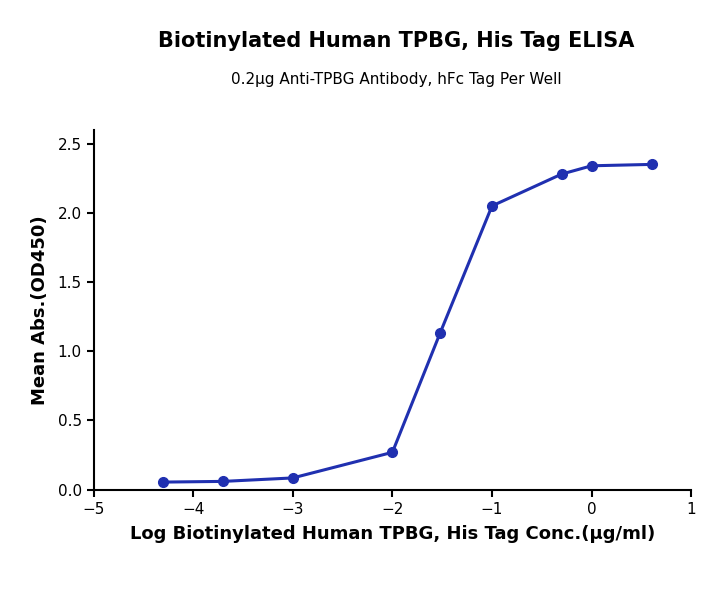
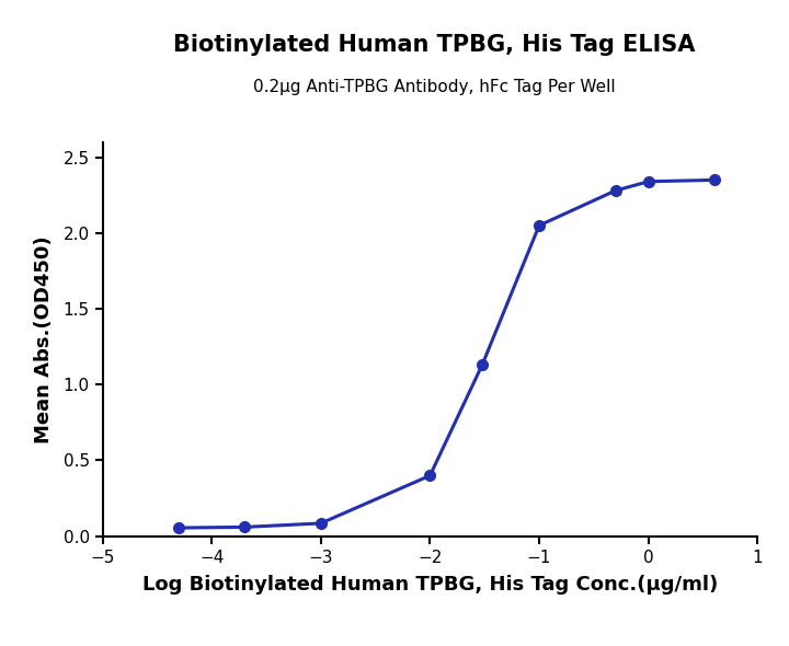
−2: 0.27 -> 0.40
